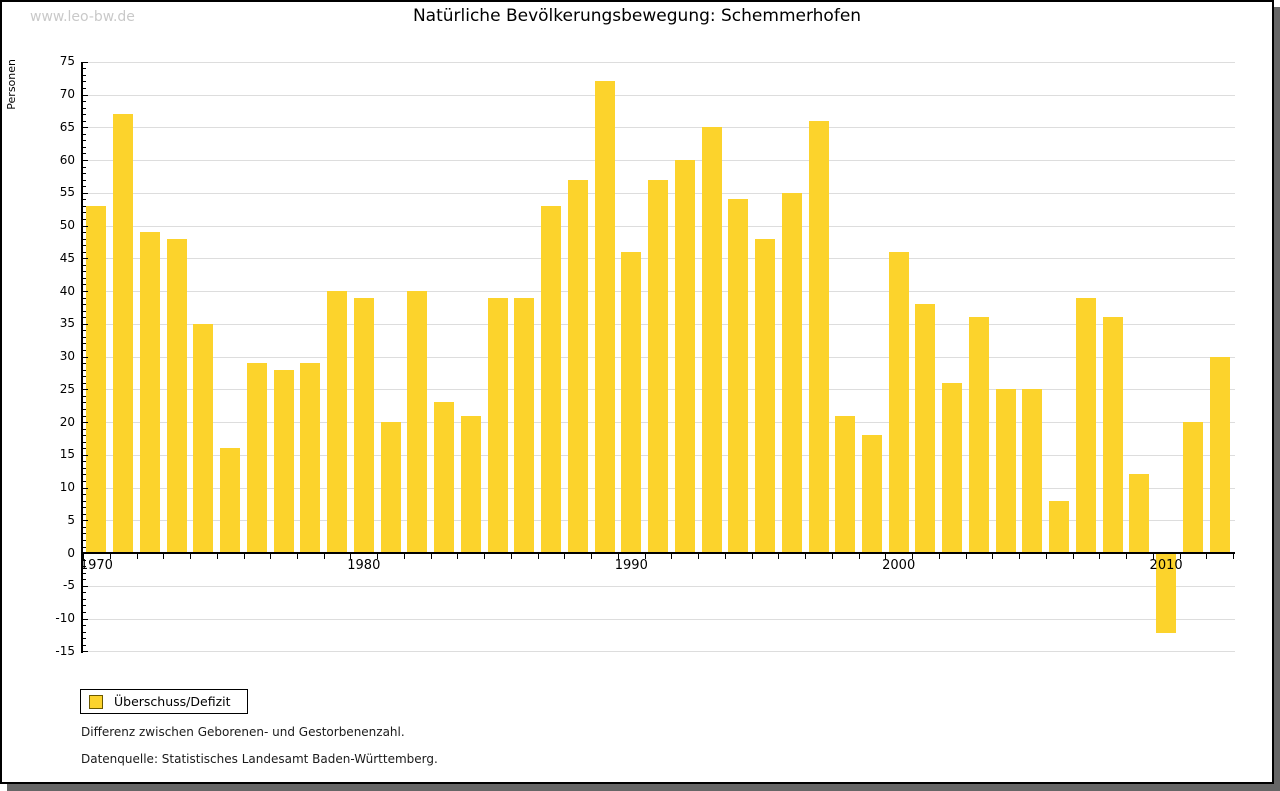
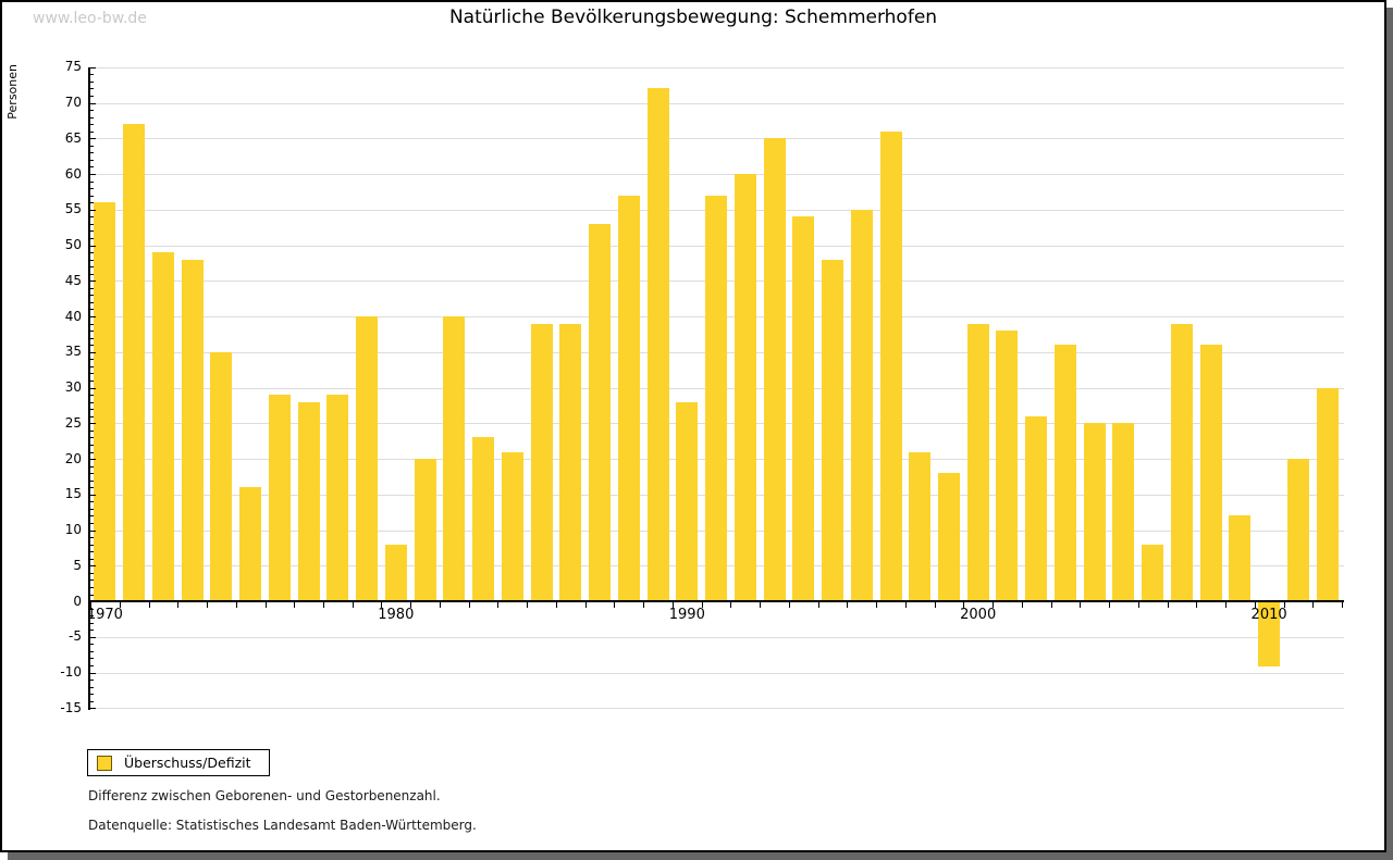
1970: 53 -> 56
1980: 39 -> 8
1990: 46 -> 28
2000: 46 -> 39
2010: -12 -> -9
